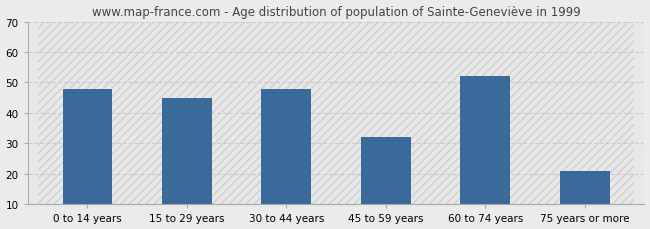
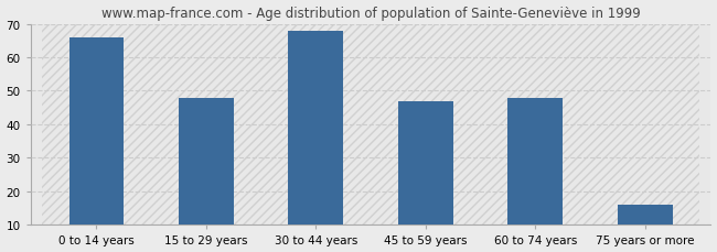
0 to 14 years: 48 -> 66
15 to 29 years: 45 -> 48
30 to 44 years: 48 -> 68
45 to 59 years: 32 -> 47
60 to 74 years: 52 -> 48
75 years or more: 21 -> 16
